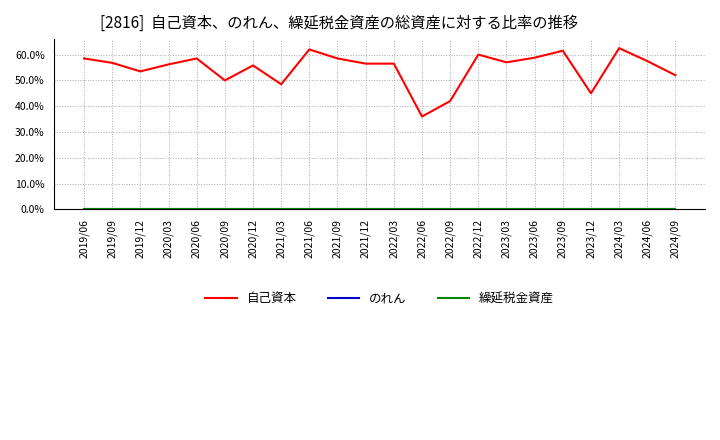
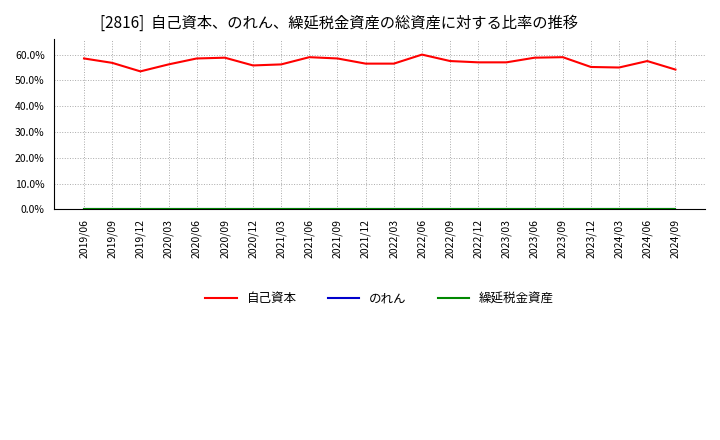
自己資本/2020/09: 50.0% -> 58.8%
自己資本/2021/03: 48.5% -> 56.2%
自己資本/2021/06: 62.0% -> 59.0%
自己資本/2022/06: 36.0% -> 60.0%
自己資本/2022/09: 42.0% -> 57.5%
自己資本/2022/12: 60.0% -> 57.0%
自己資本/2023/09: 61.5% -> 59.0%
自己資本/2023/12: 45.0% -> 55.2%
自己資本/2024/03: 62.5% -> 55.0%
自己資本/2024/09: 52.0% -> 54.2%
